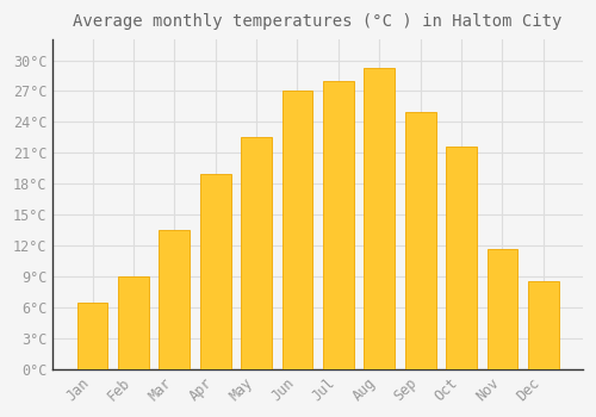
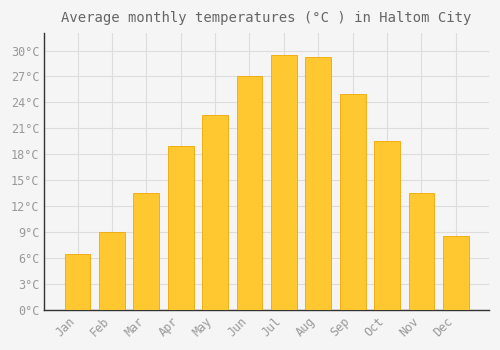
Jul: 28.0°C -> 29.5°C
Oct: 21.6°C -> 19.5°C
Nov: 11.6°C -> 13.5°C
